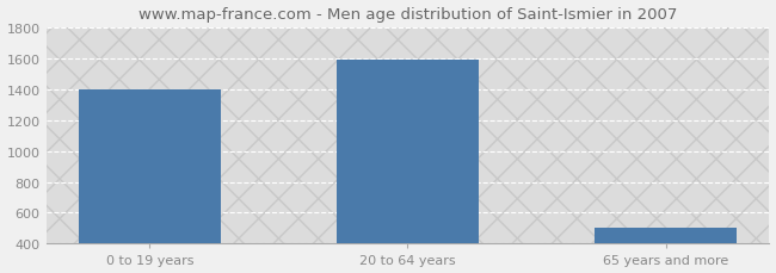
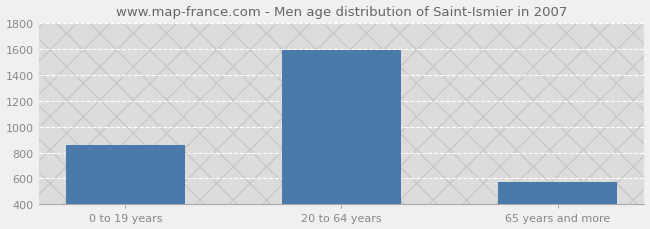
0 to 19 years: 1400 -> 860
65 years and more: 500 -> 570
